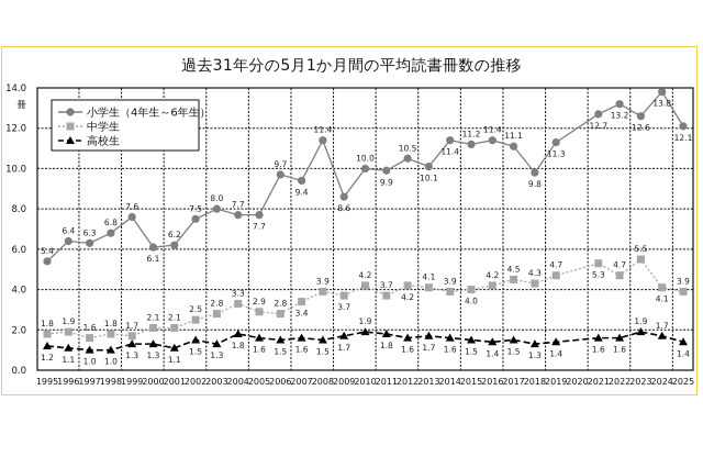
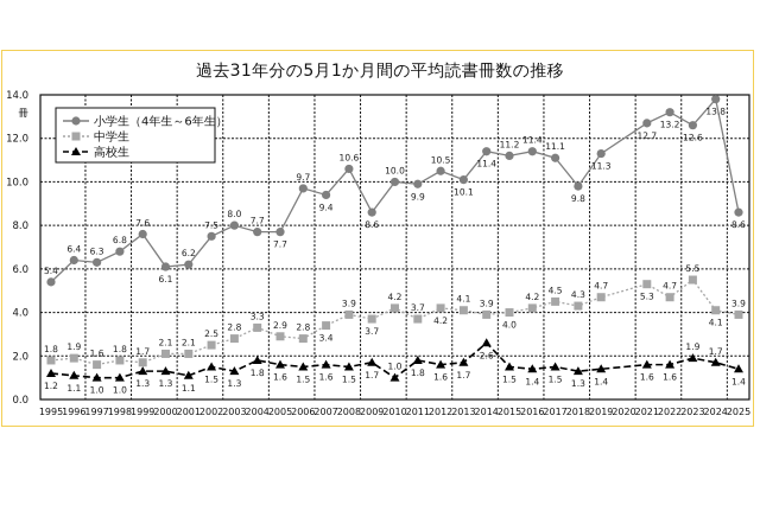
小学生（4年生～6年生）/2008: 11.4 -> 10.6
高校生/2010: 1.9 -> 1.0
高校生/2014: 1.6 -> 2.6
小学生（4年生～6年生）/2025: 12.1 -> 8.6
